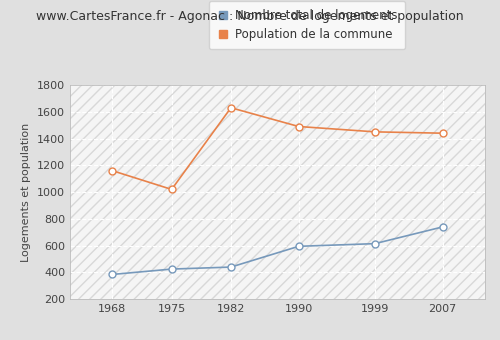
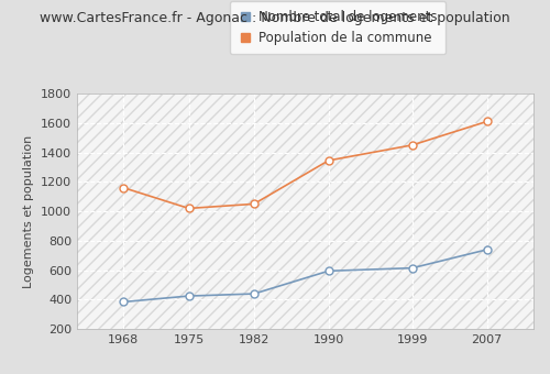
Population de la commune/1982: 1630 -> 1050
Population de la commune/1990: 1490 -> 1340
Population de la commune/2007: 1440 -> 1610
